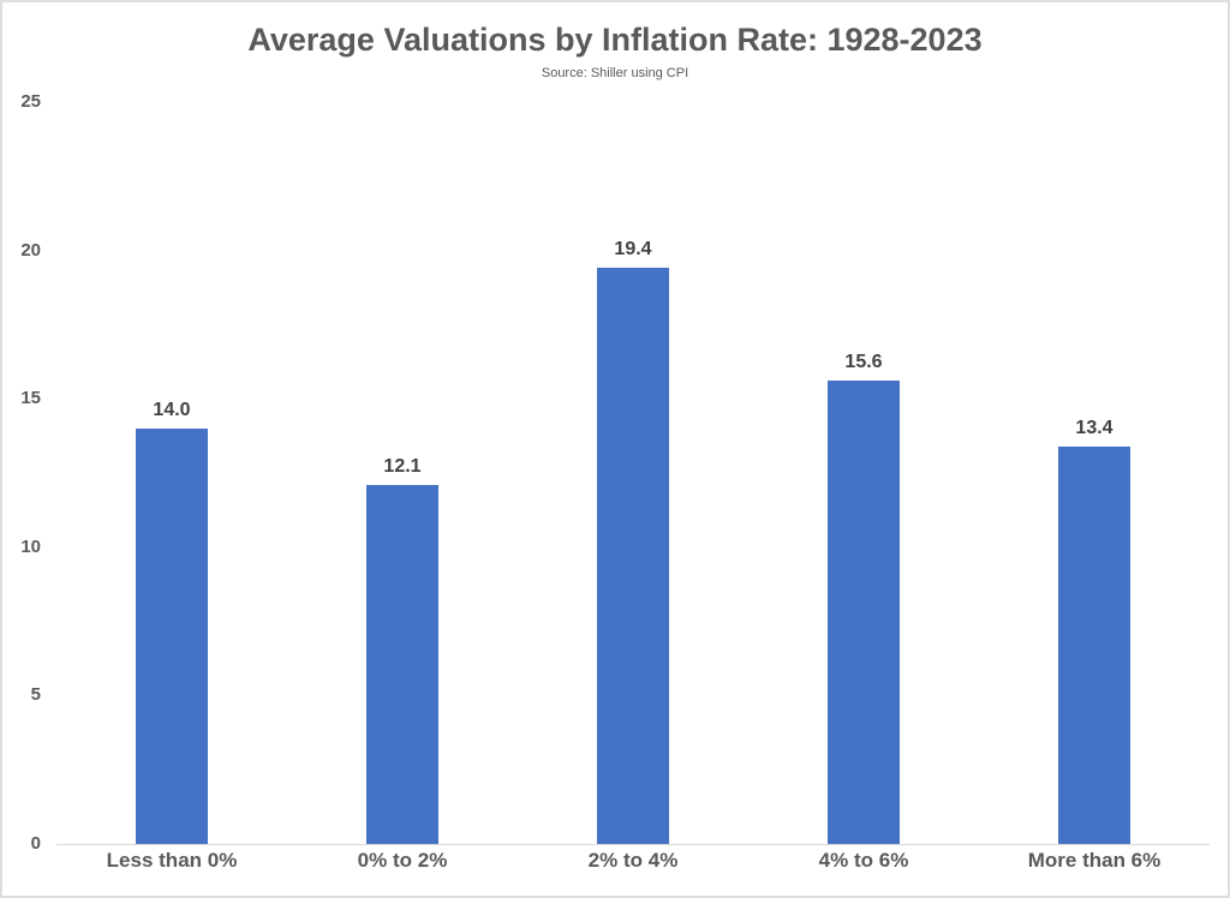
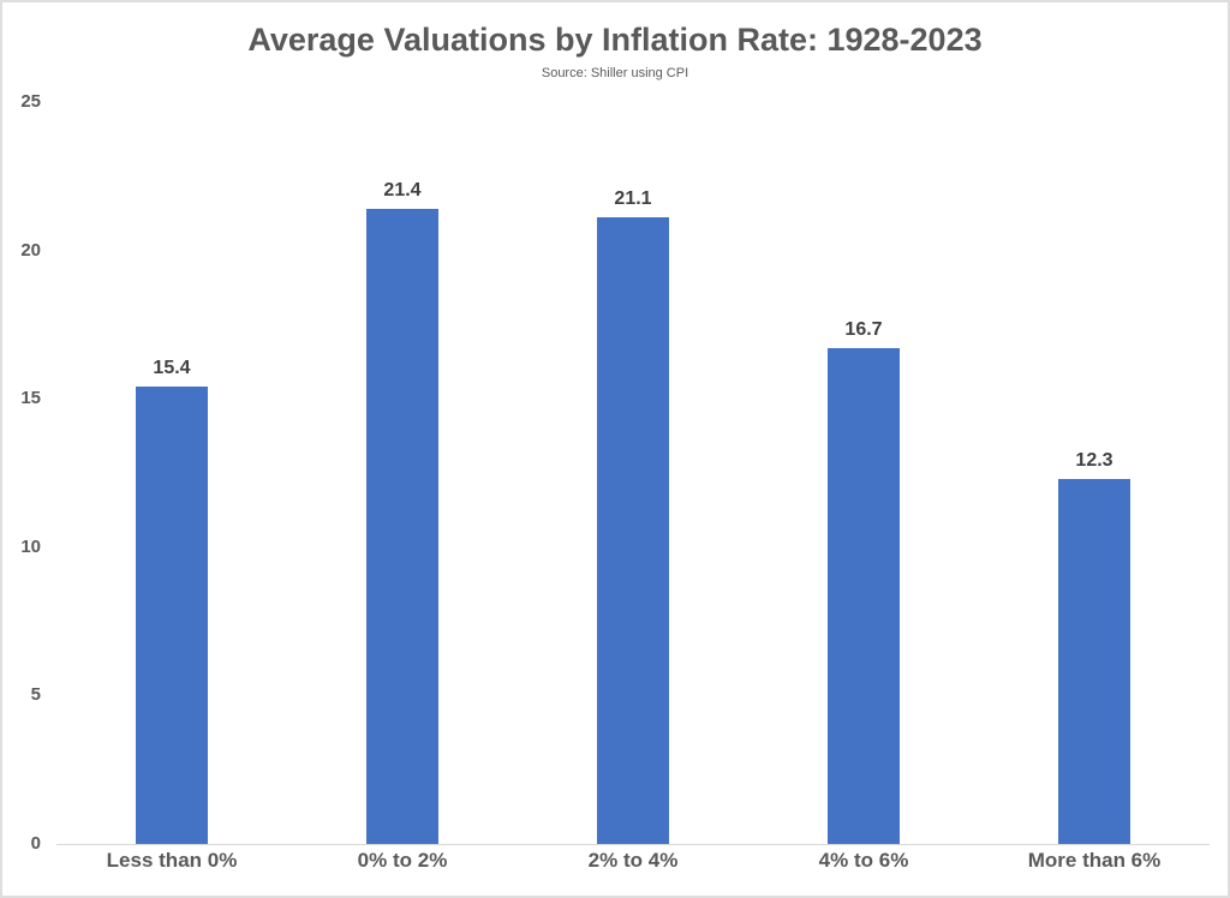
Less than 0%: 14.0 -> 15.4
0% to 2%: 12.1 -> 21.4
2% to 4%: 19.4 -> 21.1
4% to 6%: 15.6 -> 16.7
More than 6%: 13.4 -> 12.3
